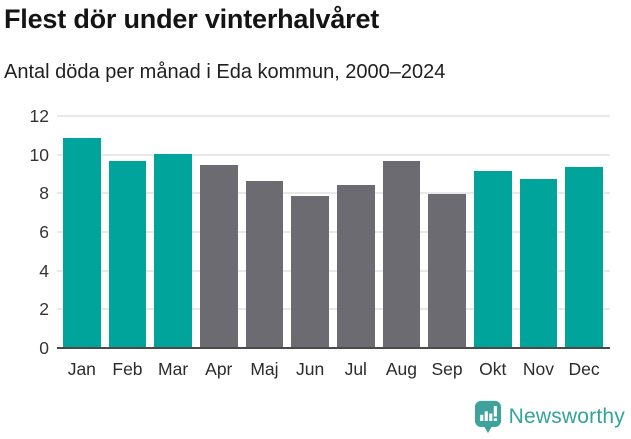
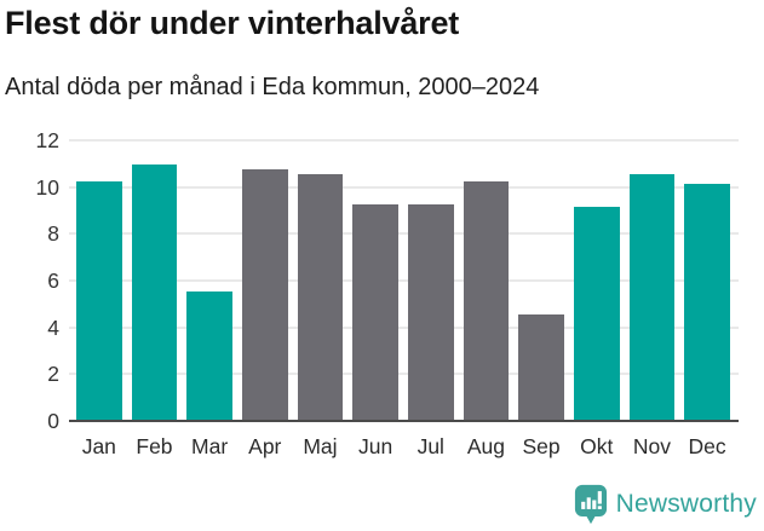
Jan: 10.8 -> 10.2
Feb: 9.6 -> 10.9
Mar: 10.0 -> 5.5
Apr: 9.4 -> 10.7
Maj: 8.6 -> 10.5
Jun: 7.8 -> 9.2
Jul: 8.4 -> 9.2
Aug: 9.6 -> 10.2
Sep: 7.9 -> 4.5
Nov: 8.7 -> 10.5
Dec: 9.3 -> 10.1
